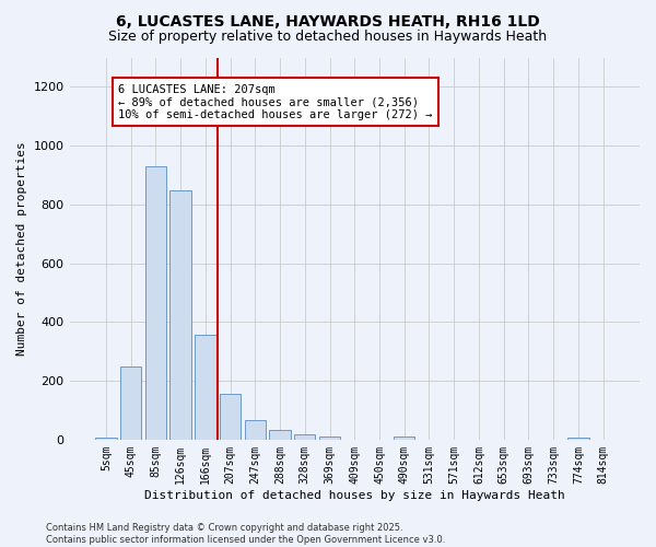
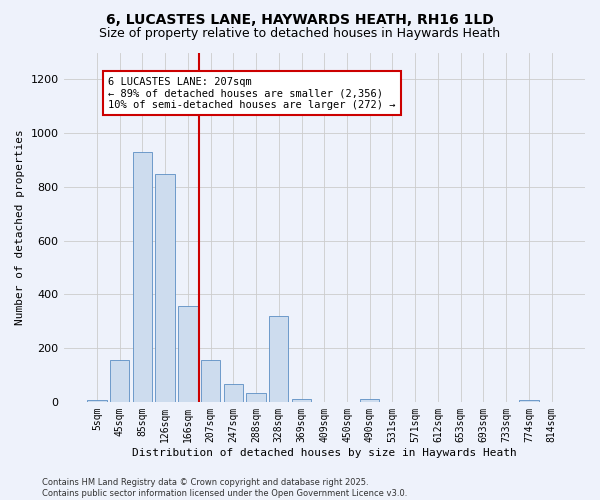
45sqm: 248 -> 155
328sqm: 18 -> 320
